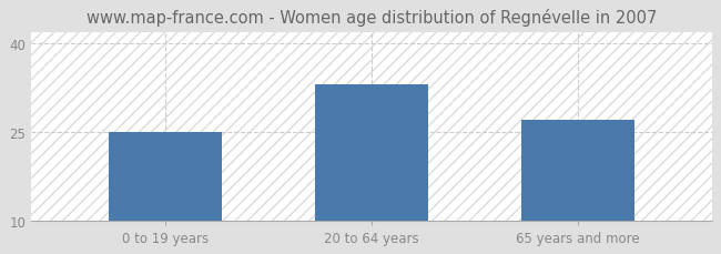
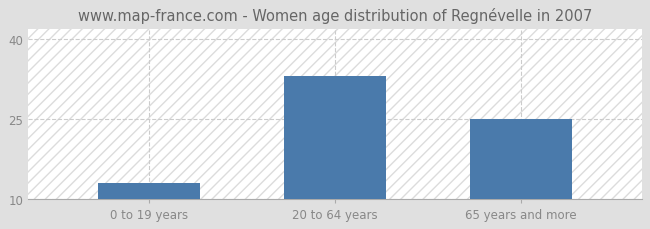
0 to 19 years: 25 -> 13
65 years and more: 27 -> 25
